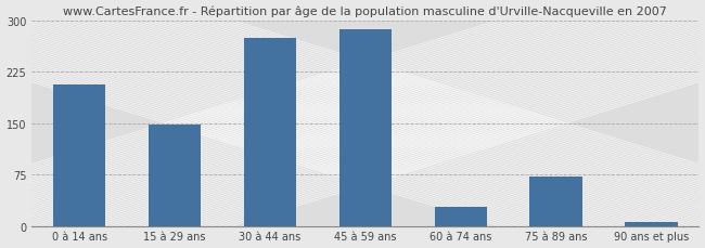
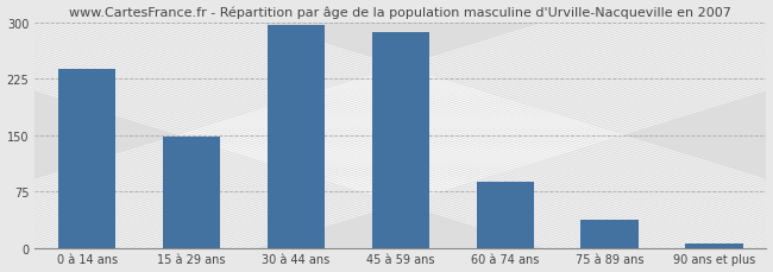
0 à 14 ans: 206 -> 238
30 à 44 ans: 274 -> 296
60 à 74 ans: 28 -> 88
75 à 89 ans: 72 -> 38
